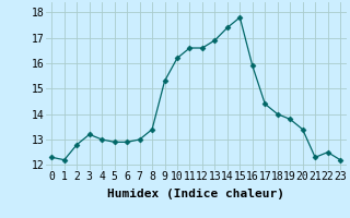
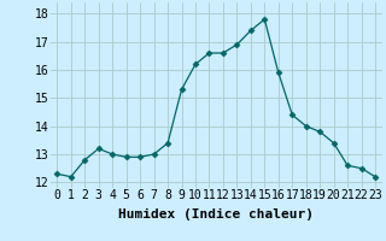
21: 12.3 -> 12.6
